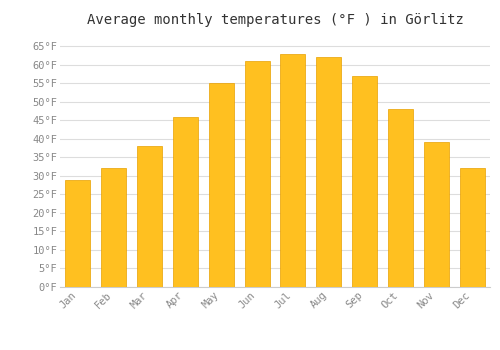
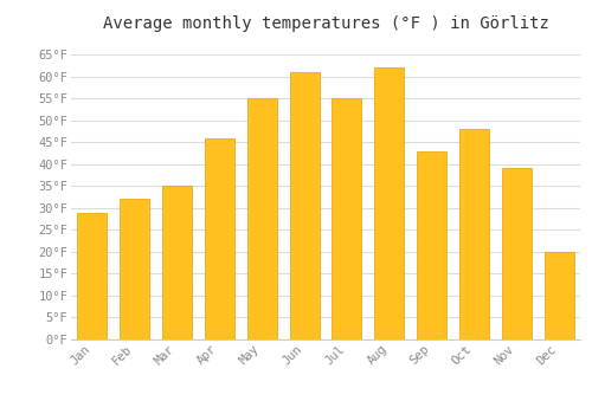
Mar: 38°F -> 35°F
Jul: 63°F -> 55°F
Sep: 57°F -> 43°F
Dec: 32°F -> 20°F
